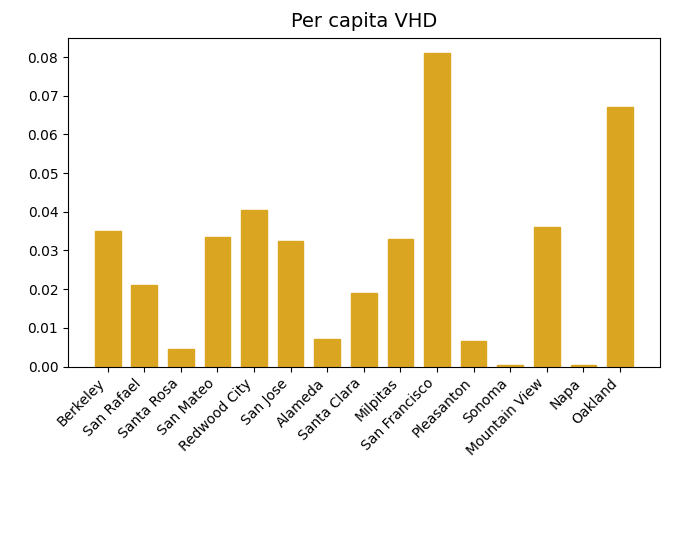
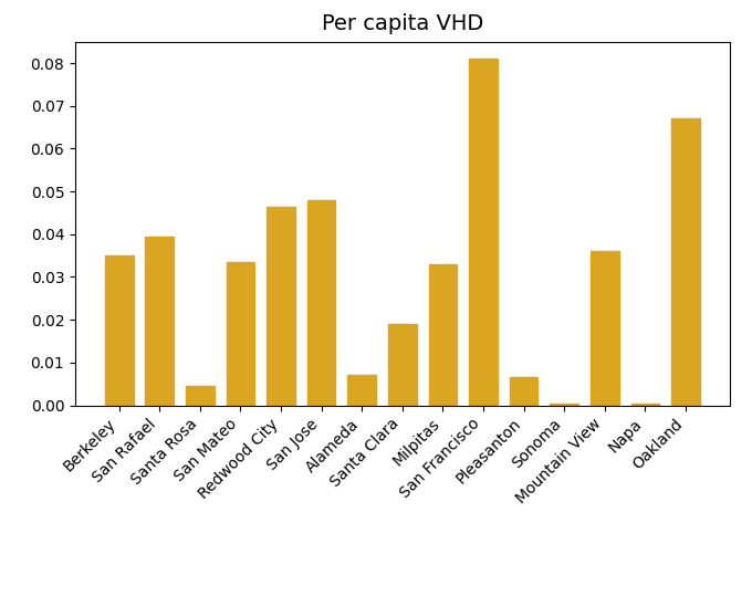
San Rafael: 0.0210 -> 0.0395
Redwood City: 0.0405 -> 0.0465
San Jose: 0.0325 -> 0.0480
